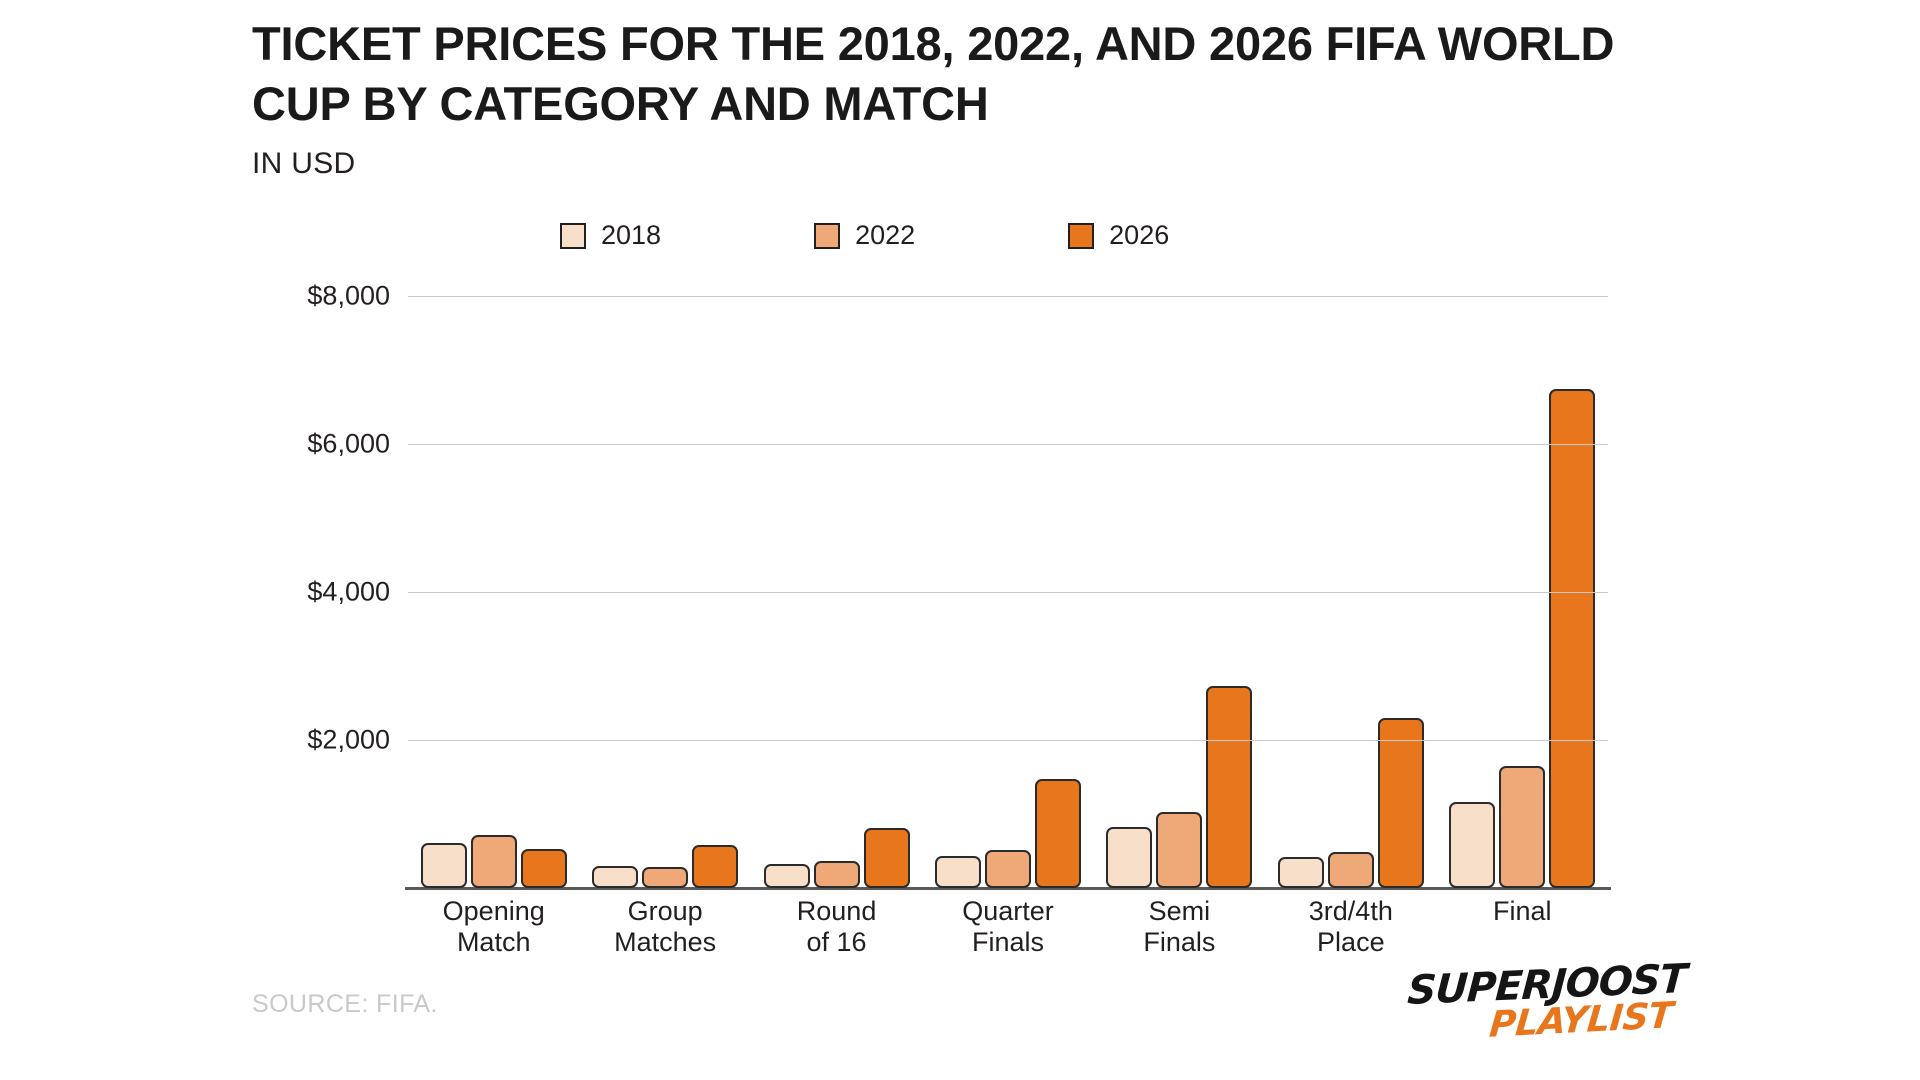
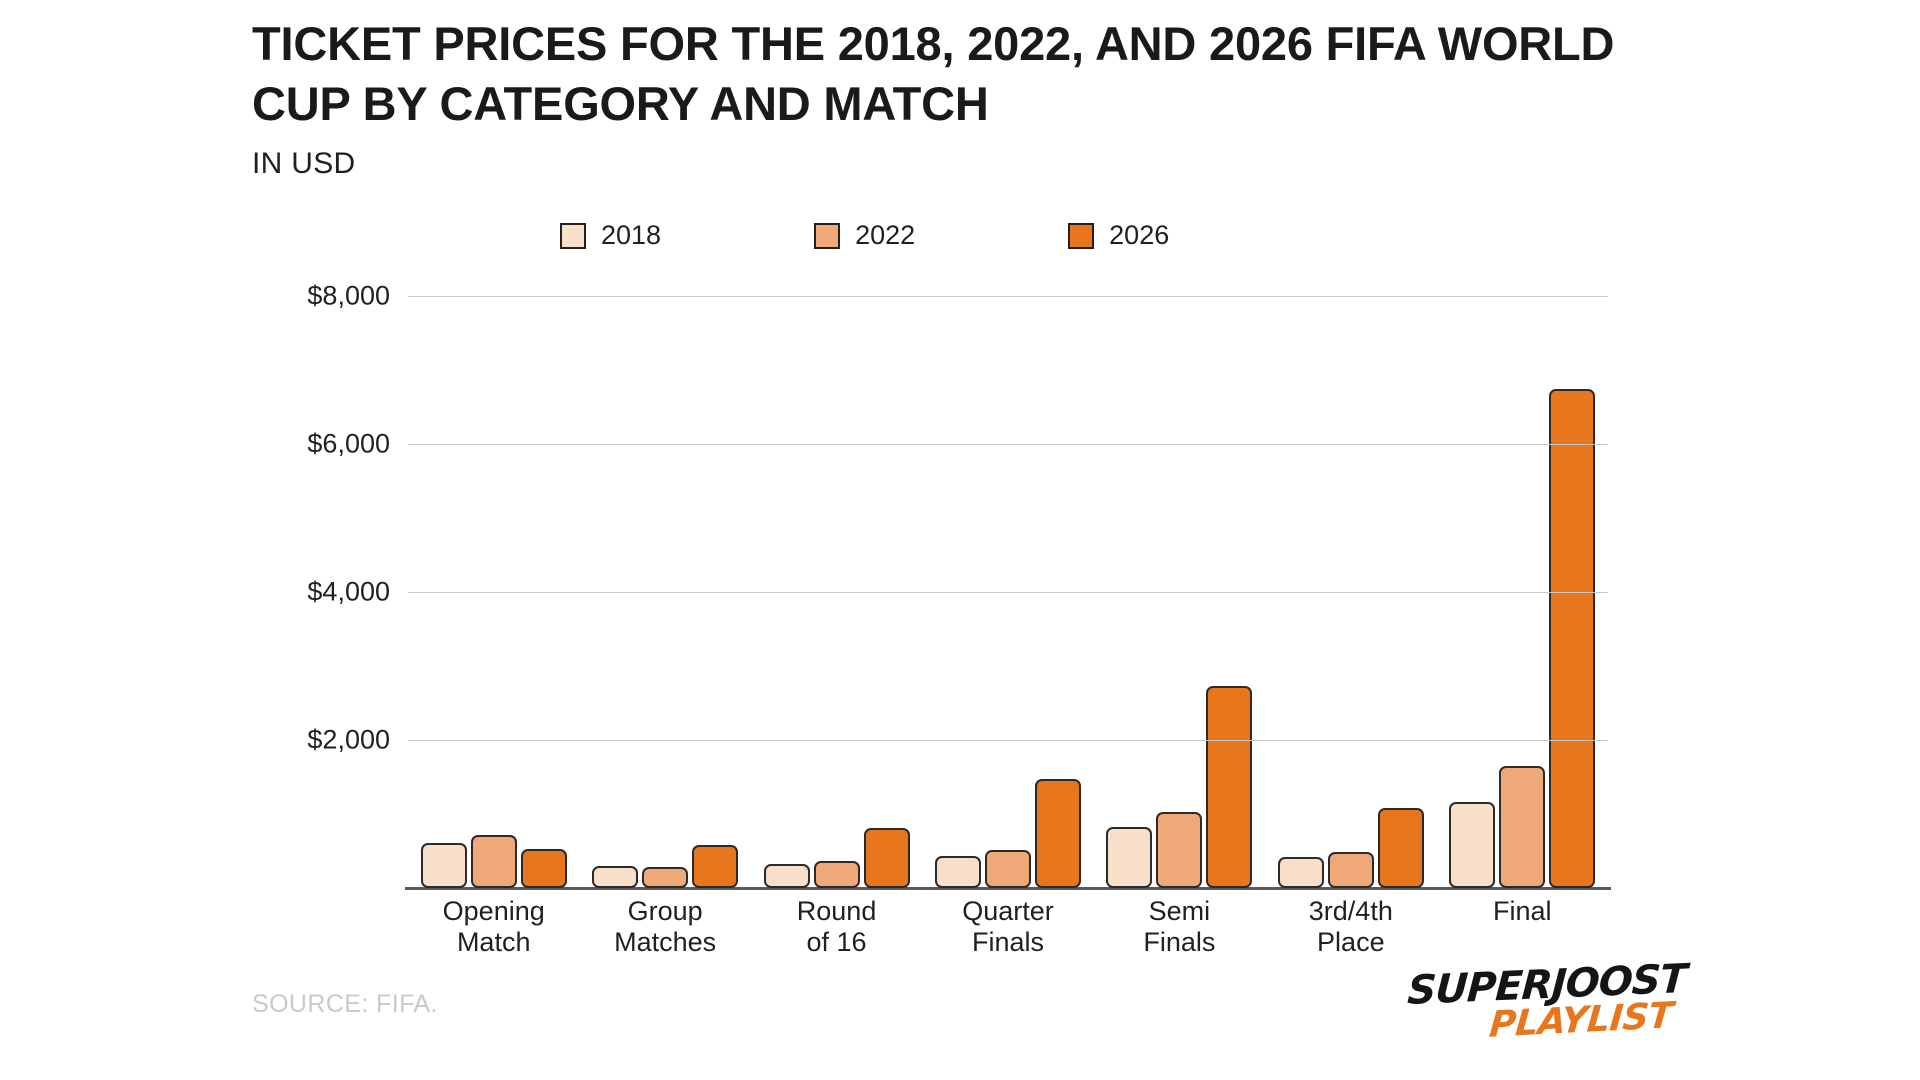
2026/3rd/4th Place: $2300 -> $1100
